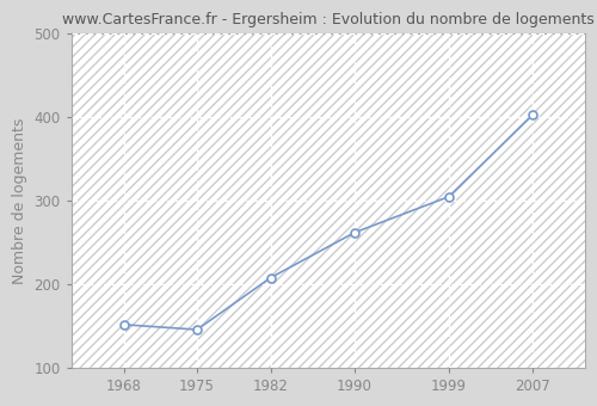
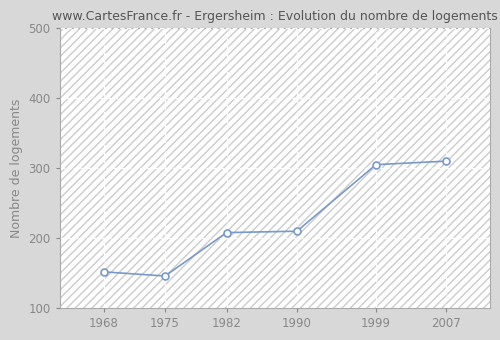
1990: 262 -> 210
2007: 403 -> 310
